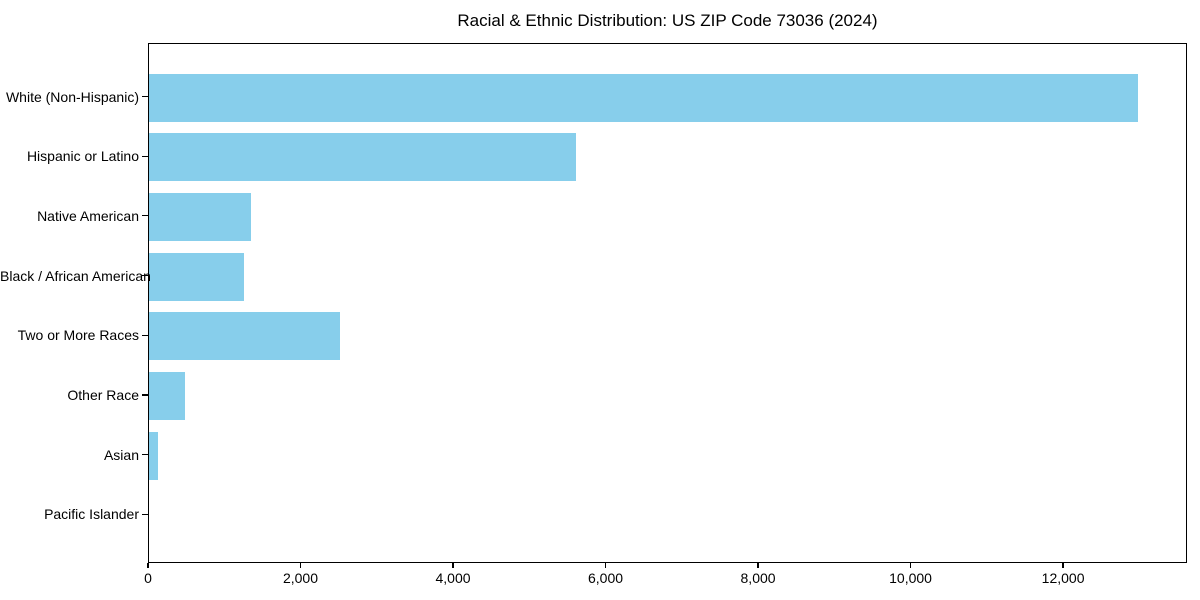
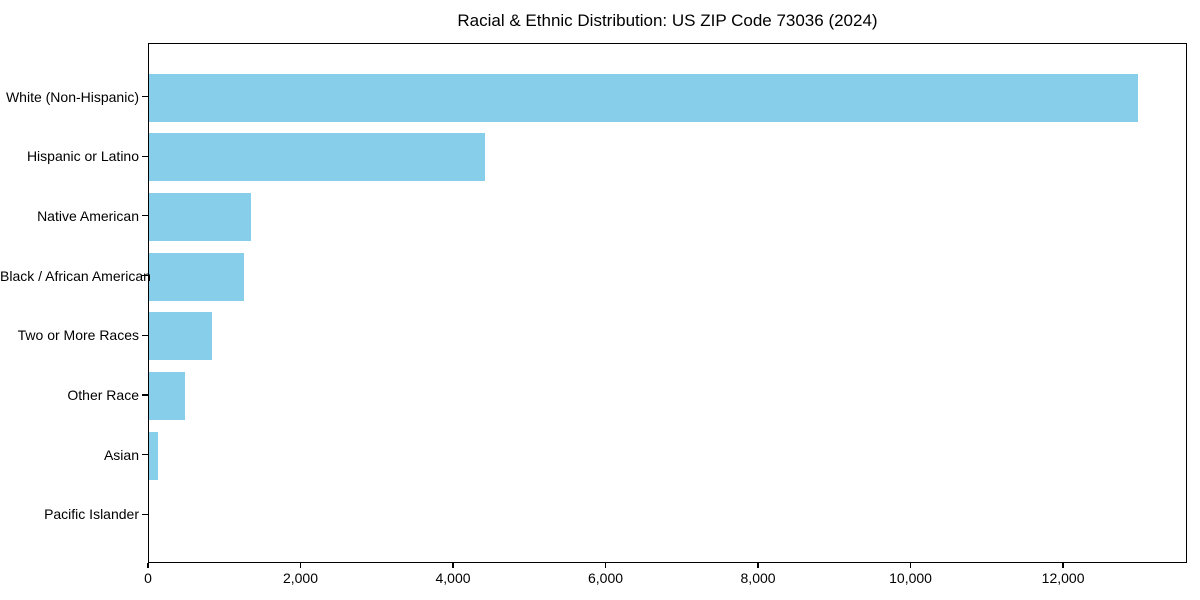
Hispanic or Latino: 5600 -> 4400
Two or More Races: 2500 -> 800
